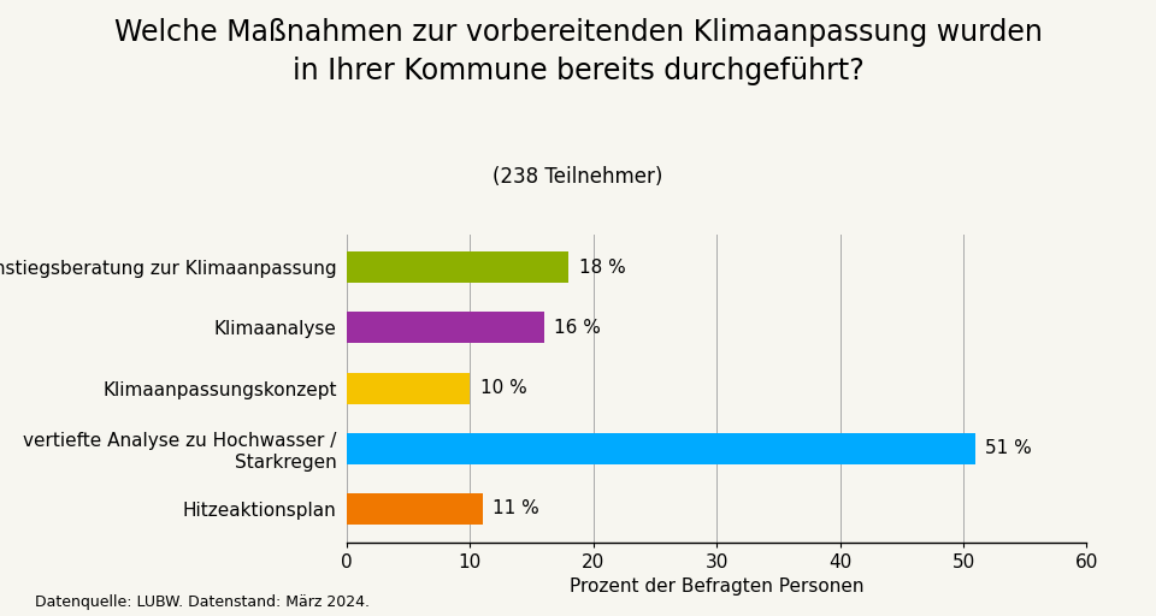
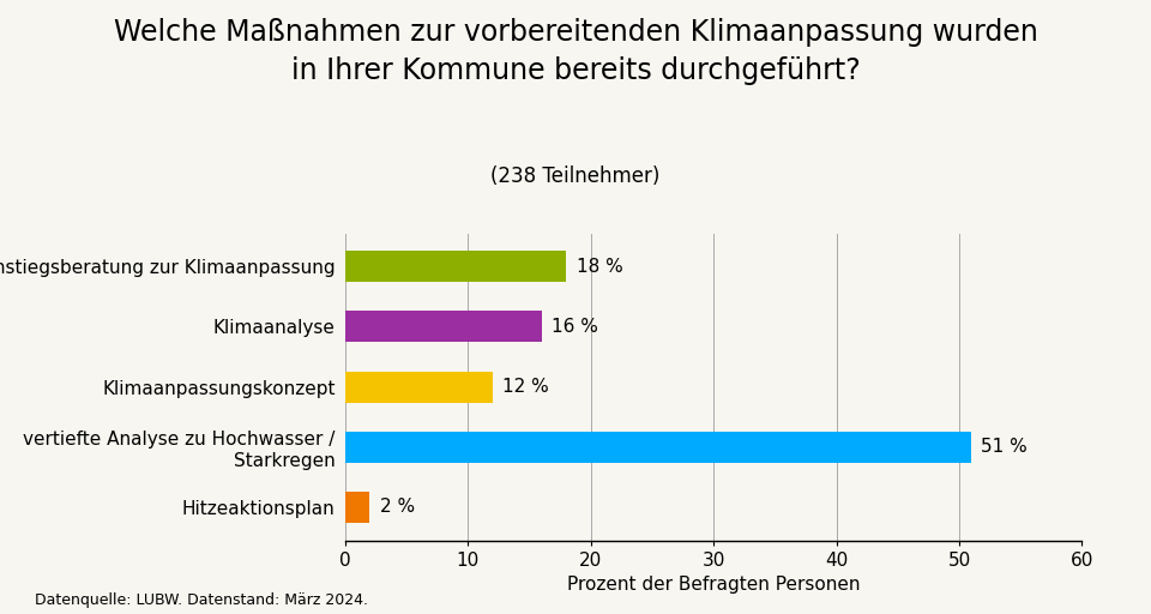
Klimaanpassungskonzept: 10 -> 12
Hitzeaktionsplan: 11 -> 2
